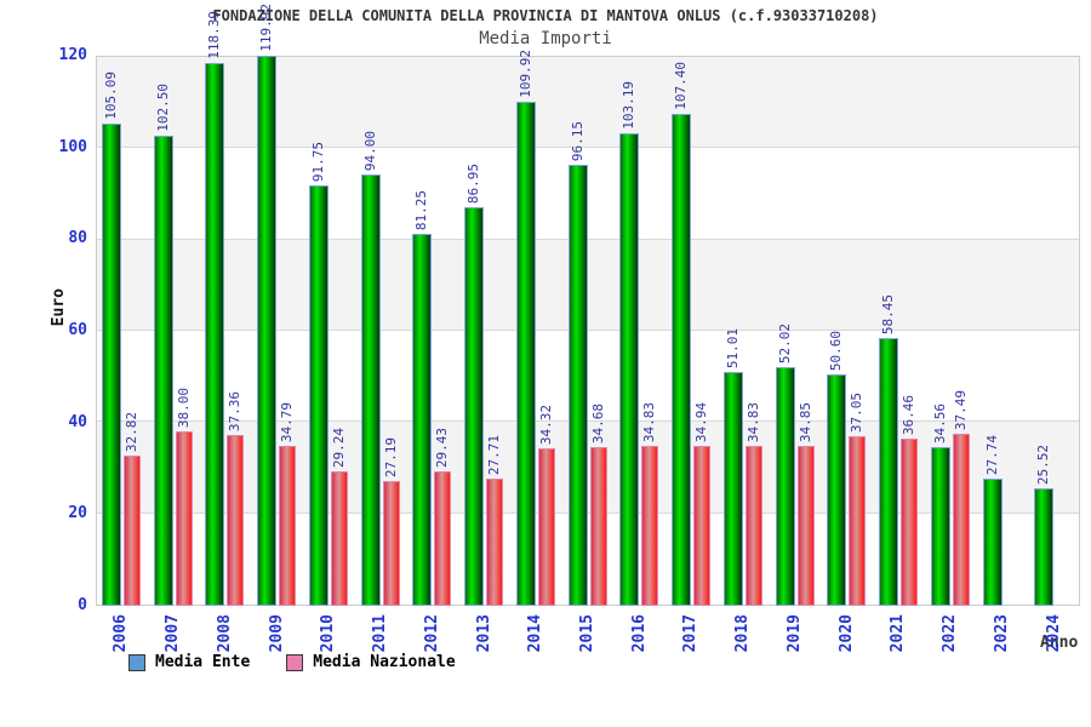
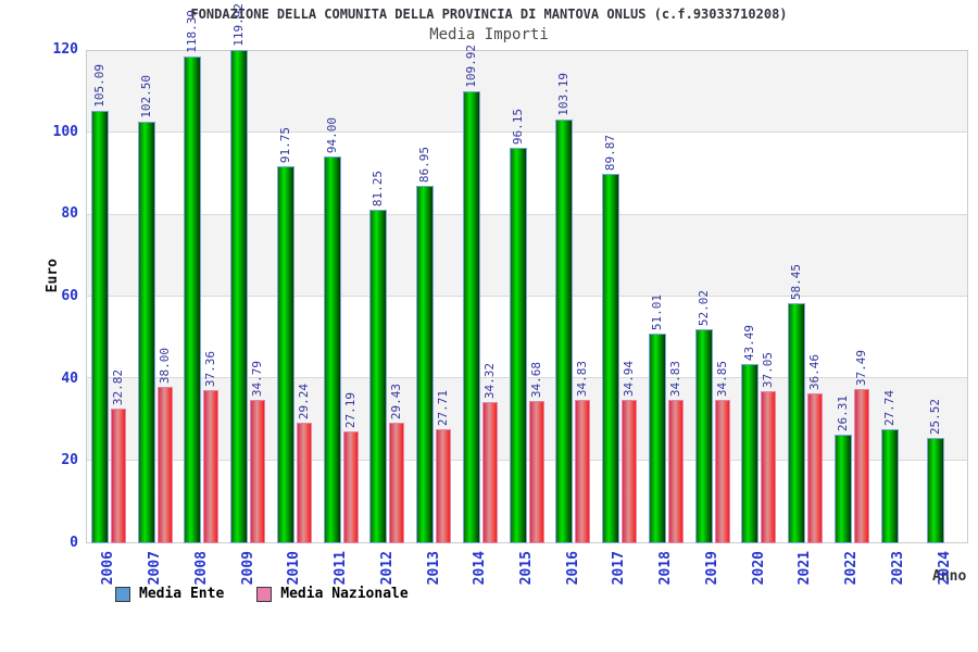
Media Ente/2017: 107.40 -> 89.87
Media Ente/2020: 50.60 -> 43.49
Media Ente/2022: 34.56 -> 26.31
